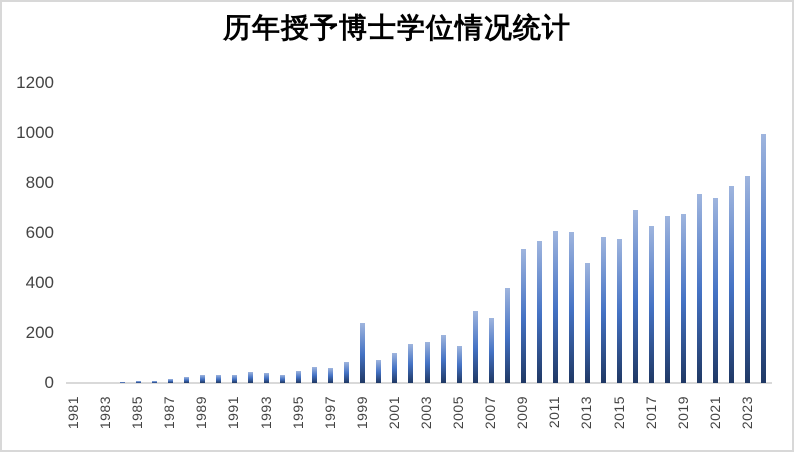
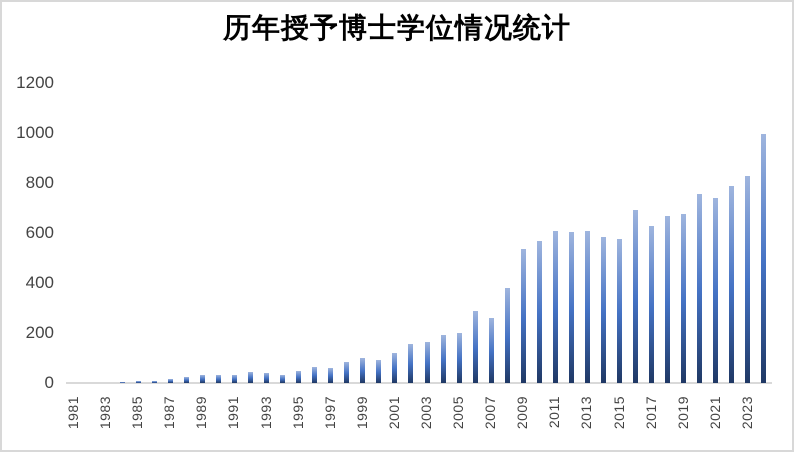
1999: 240 -> 100
2005: 150 -> 200
2013: 480 -> 610
